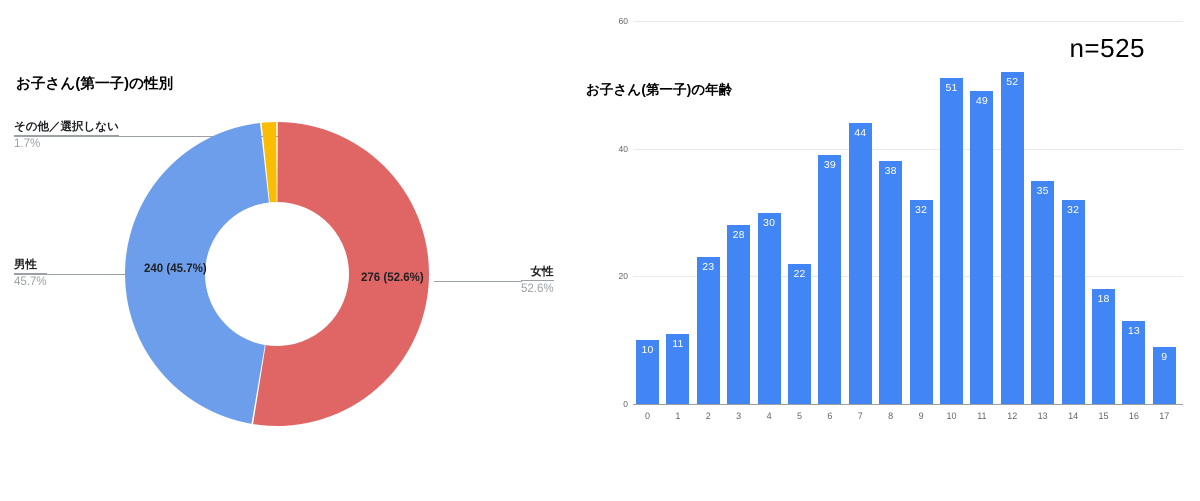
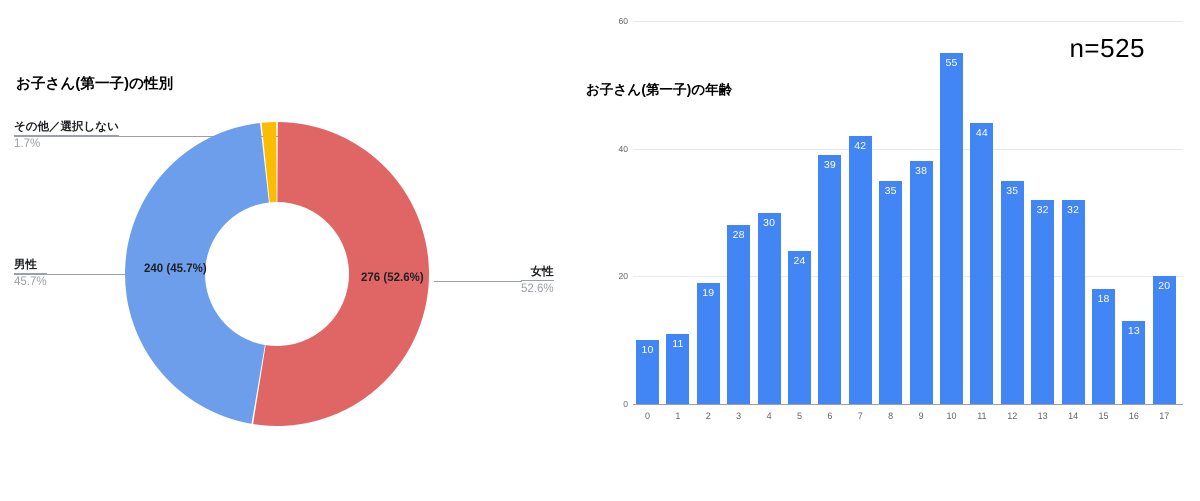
お子さん(第一子)の年齢/2: 23 -> 19
お子さん(第一子)の年齢/5: 22 -> 24
お子さん(第一子)の年齢/7: 44 -> 42
お子さん(第一子)の年齢/8: 38 -> 35
お子さん(第一子)の年齢/9: 32 -> 38
お子さん(第一子)の年齢/10: 51 -> 55
お子さん(第一子)の年齢/11: 49 -> 44
お子さん(第一子)の年齢/12: 52 -> 35
お子さん(第一子)の年齢/13: 35 -> 32
お子さん(第一子)の年齢/17: 9 -> 20
